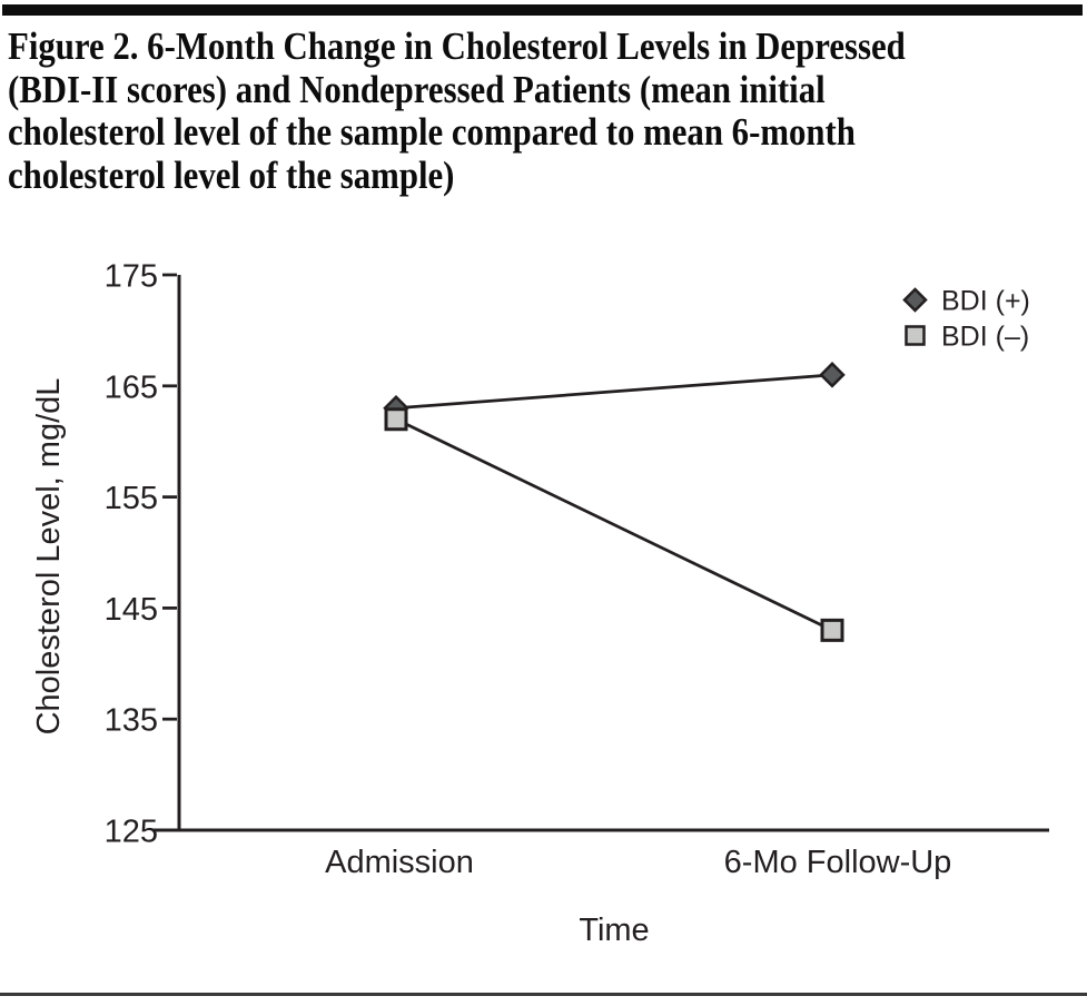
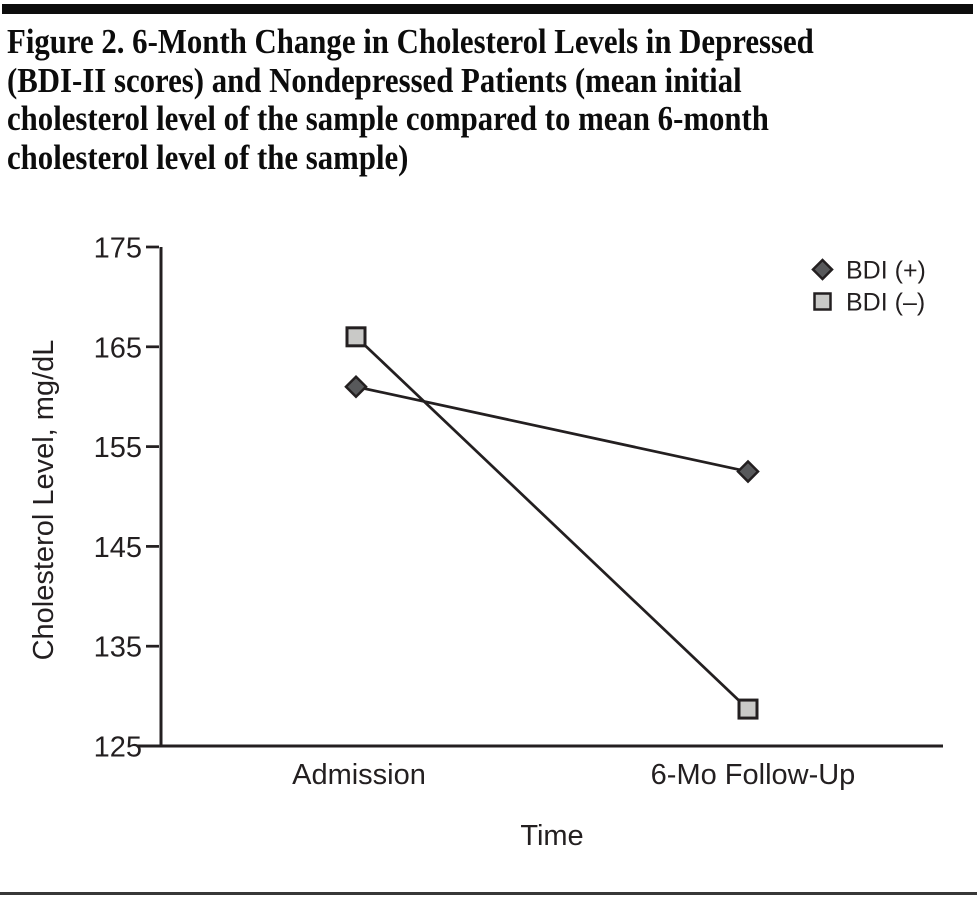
BDI (+)/Admission: 163 -> 161
BDI (–)/Admission: 162 -> 166
BDI (+)/6-Mo Follow-Up: 166 -> 152
BDI (–)/6-Mo Follow-Up: 143 -> 129
